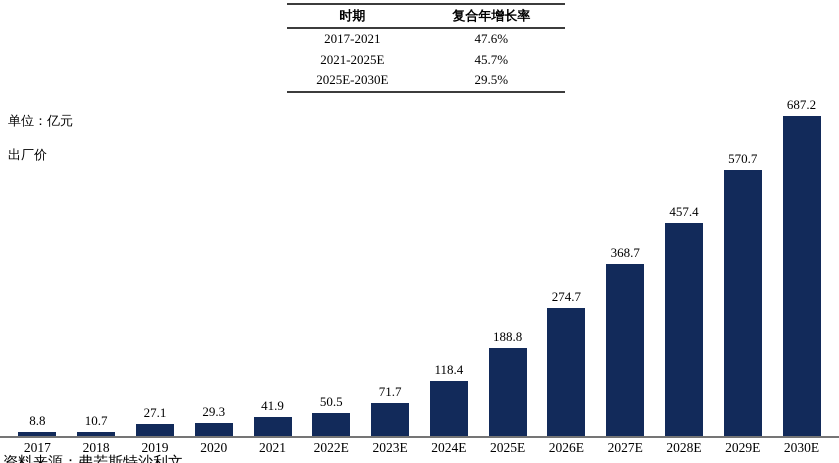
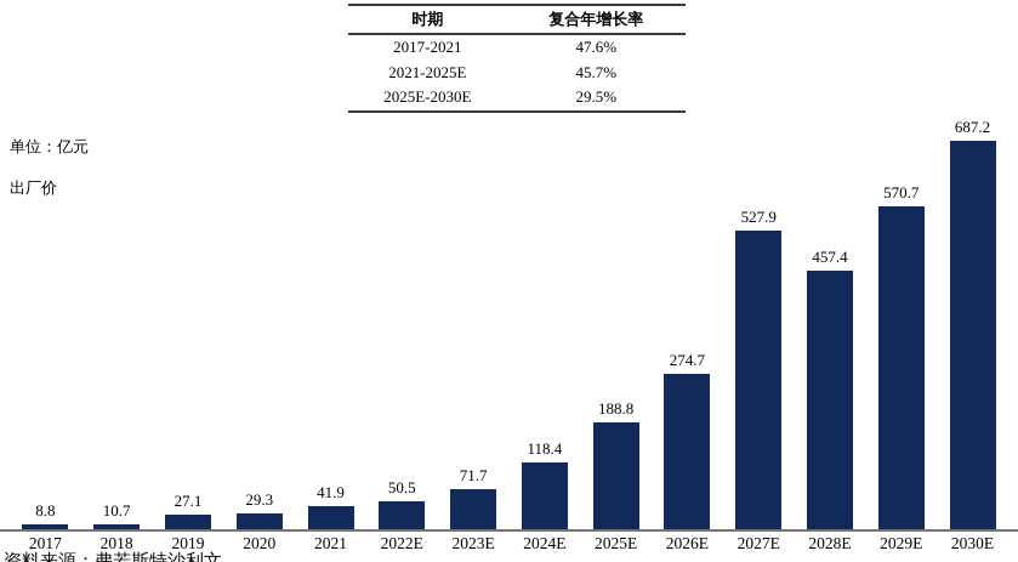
2027E: 368.7 -> 527.9
